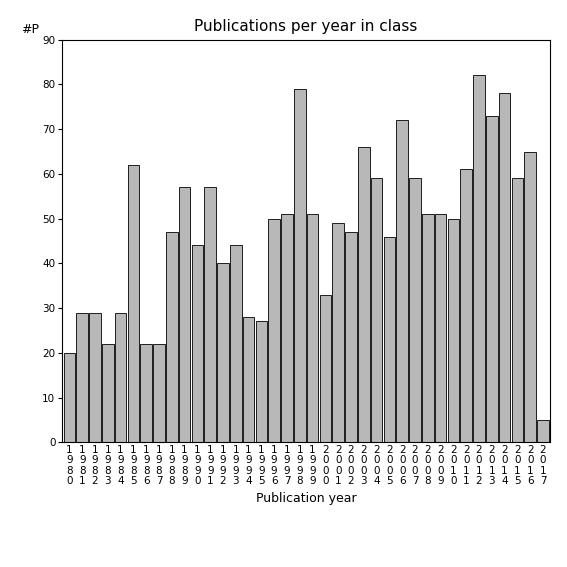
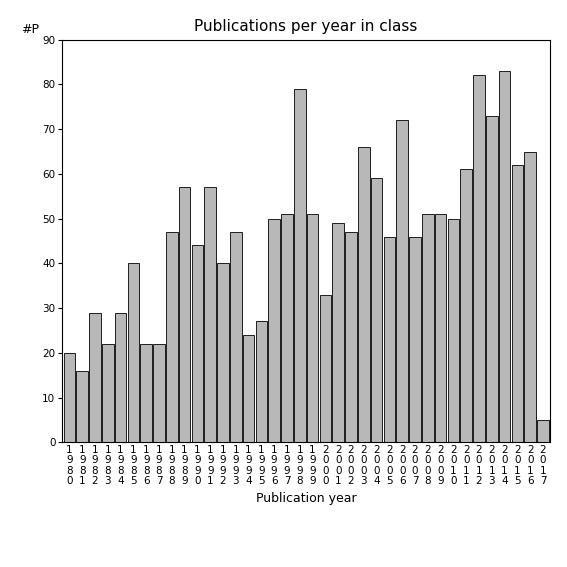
1 9 8 1: 29 -> 16
1 9 8 5: 62 -> 40
1 9 9 3: 44 -> 47
1 9 9 4: 28 -> 24
2 0 0 7: 59 -> 46
2 0 1 4: 78 -> 83
2 0 1 5: 59 -> 62
